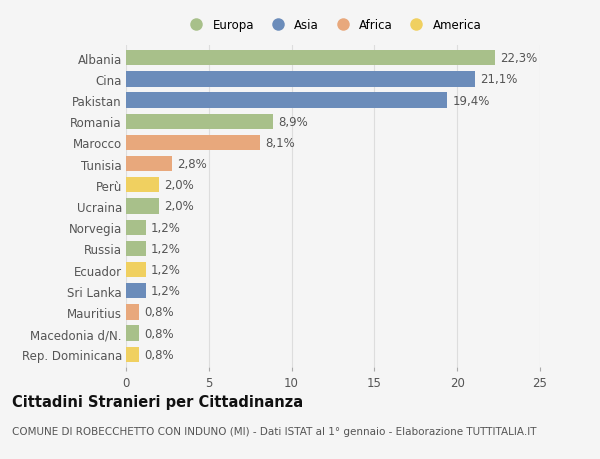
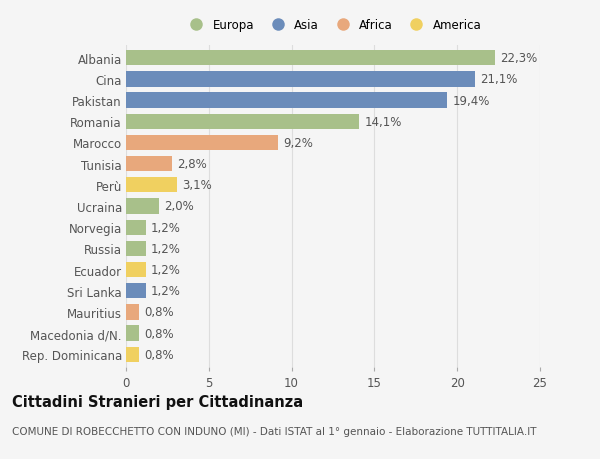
Romania: 8,9% -> 14,1%
Marocco: 8,1% -> 9,2%
Perù: 2,0% -> 3,1%
